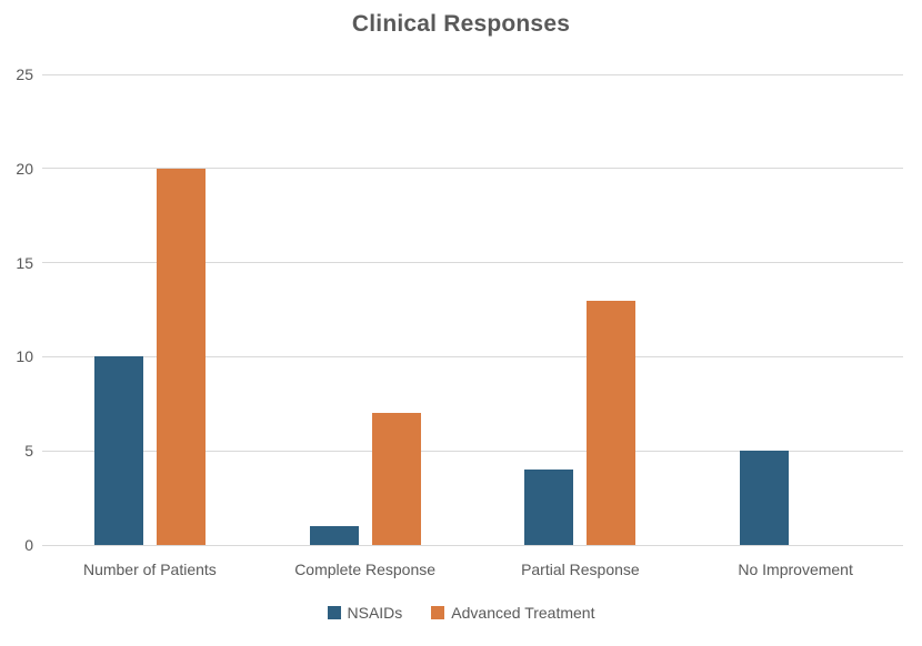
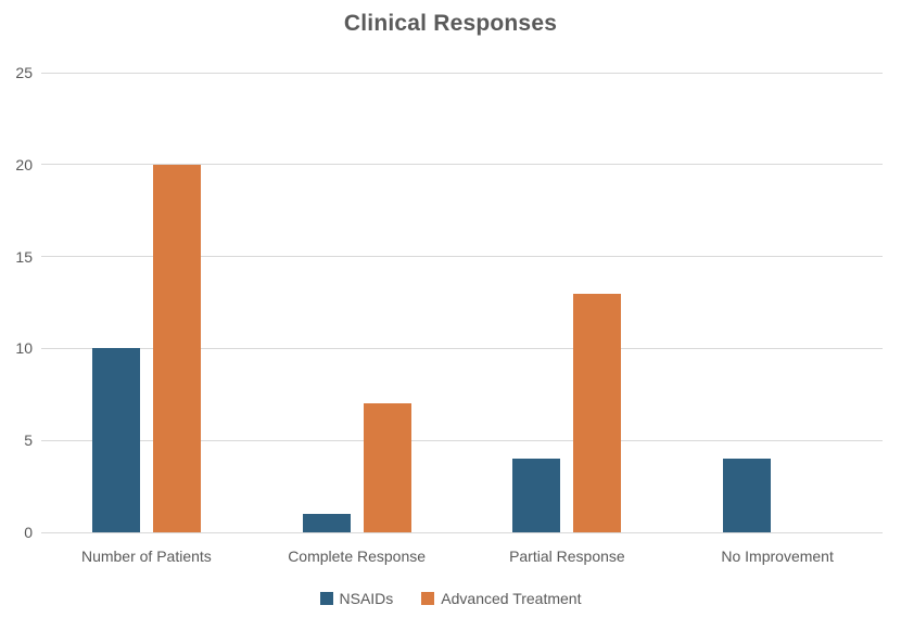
NSAIDs/No Improvement: 5 -> 4
